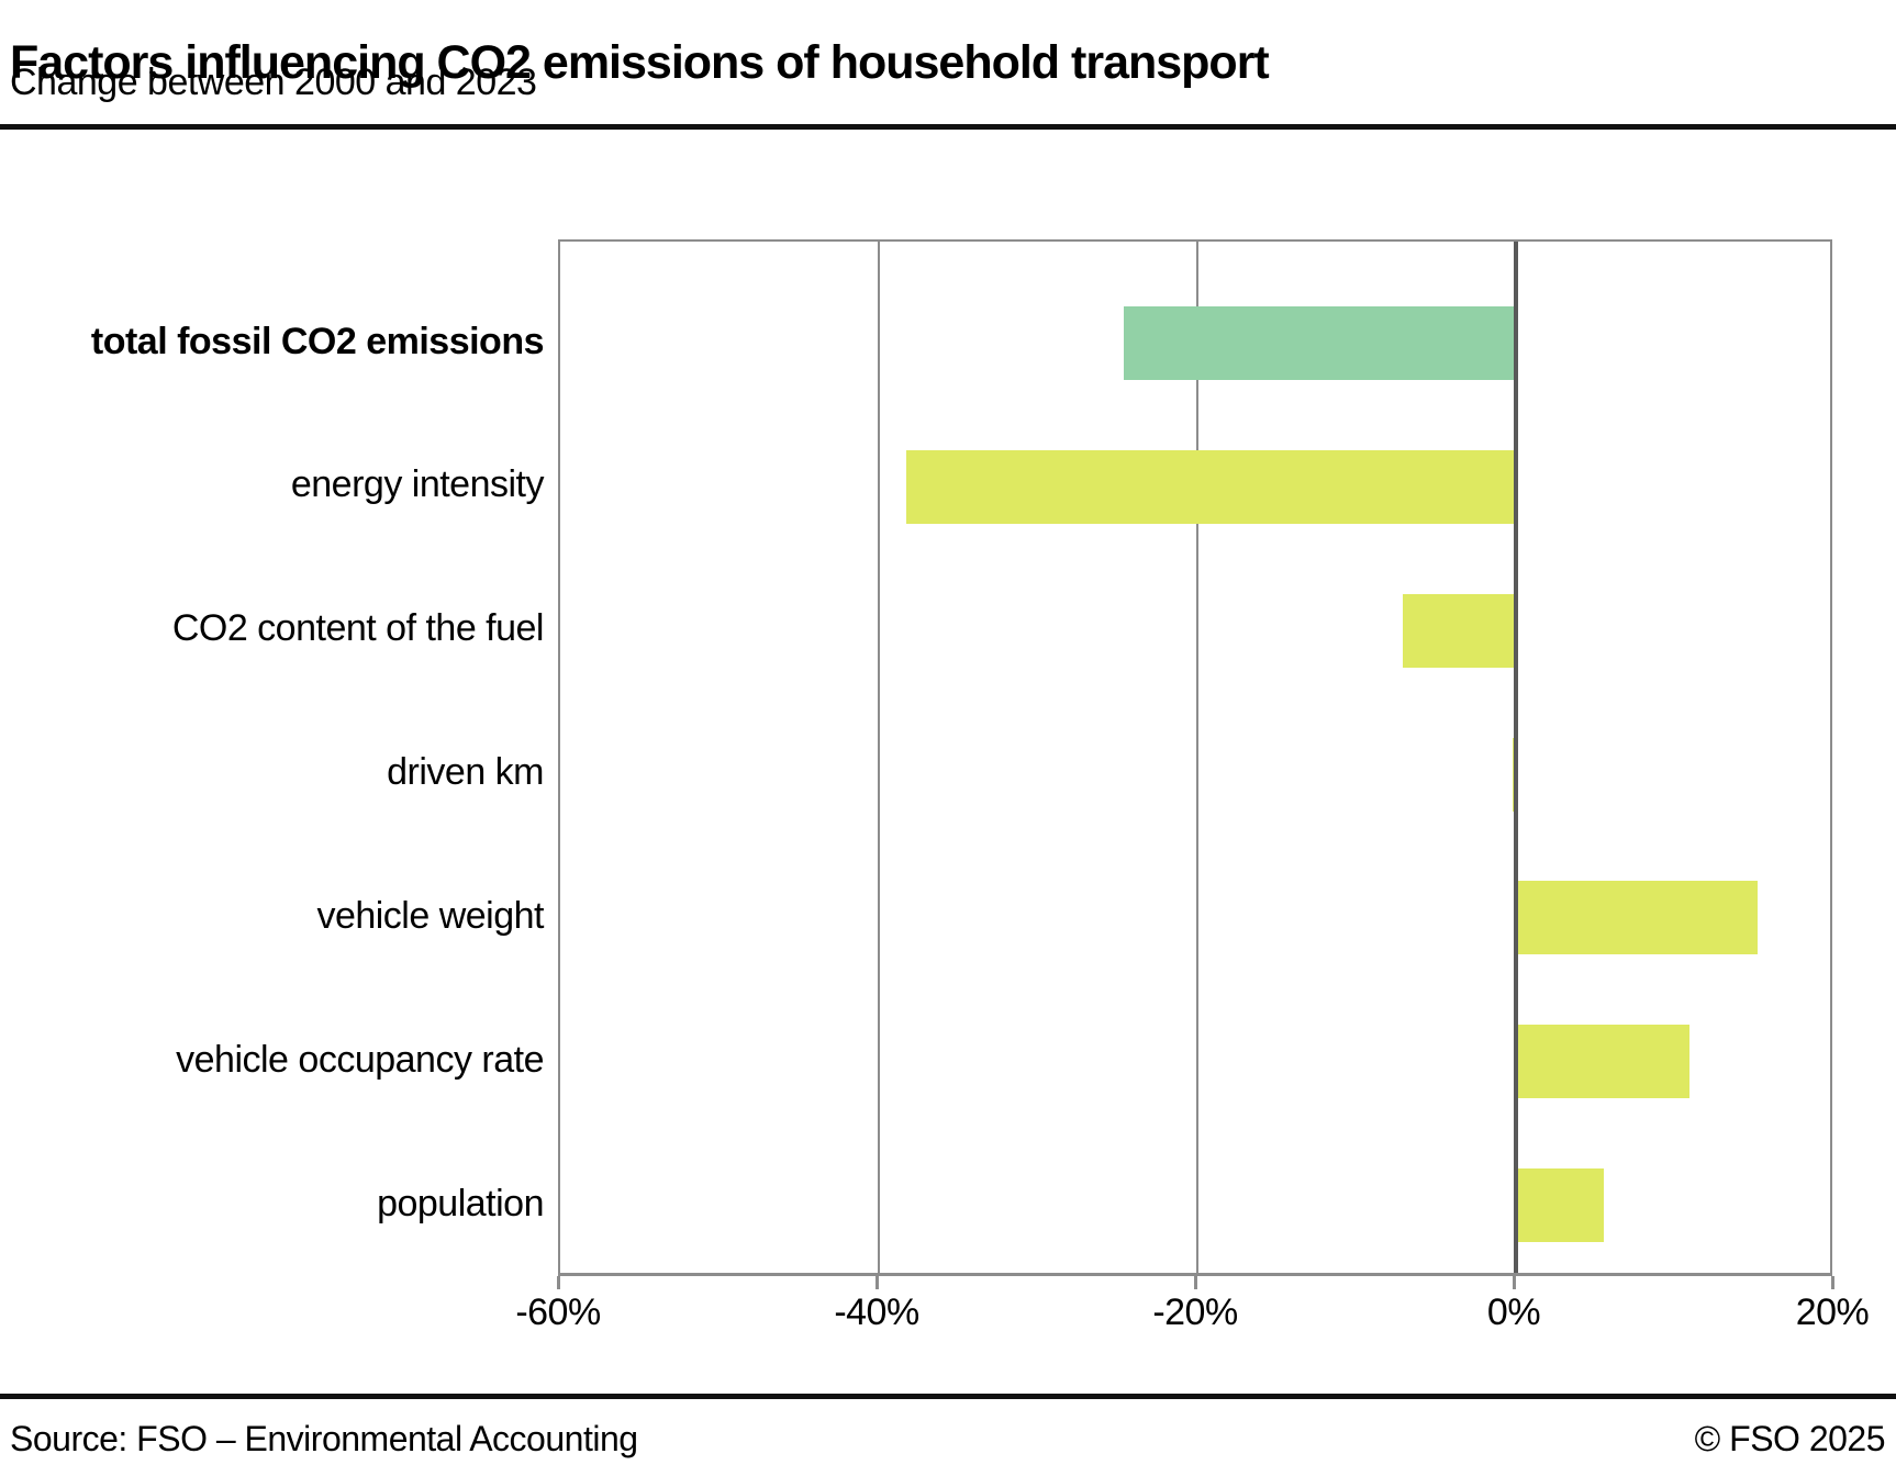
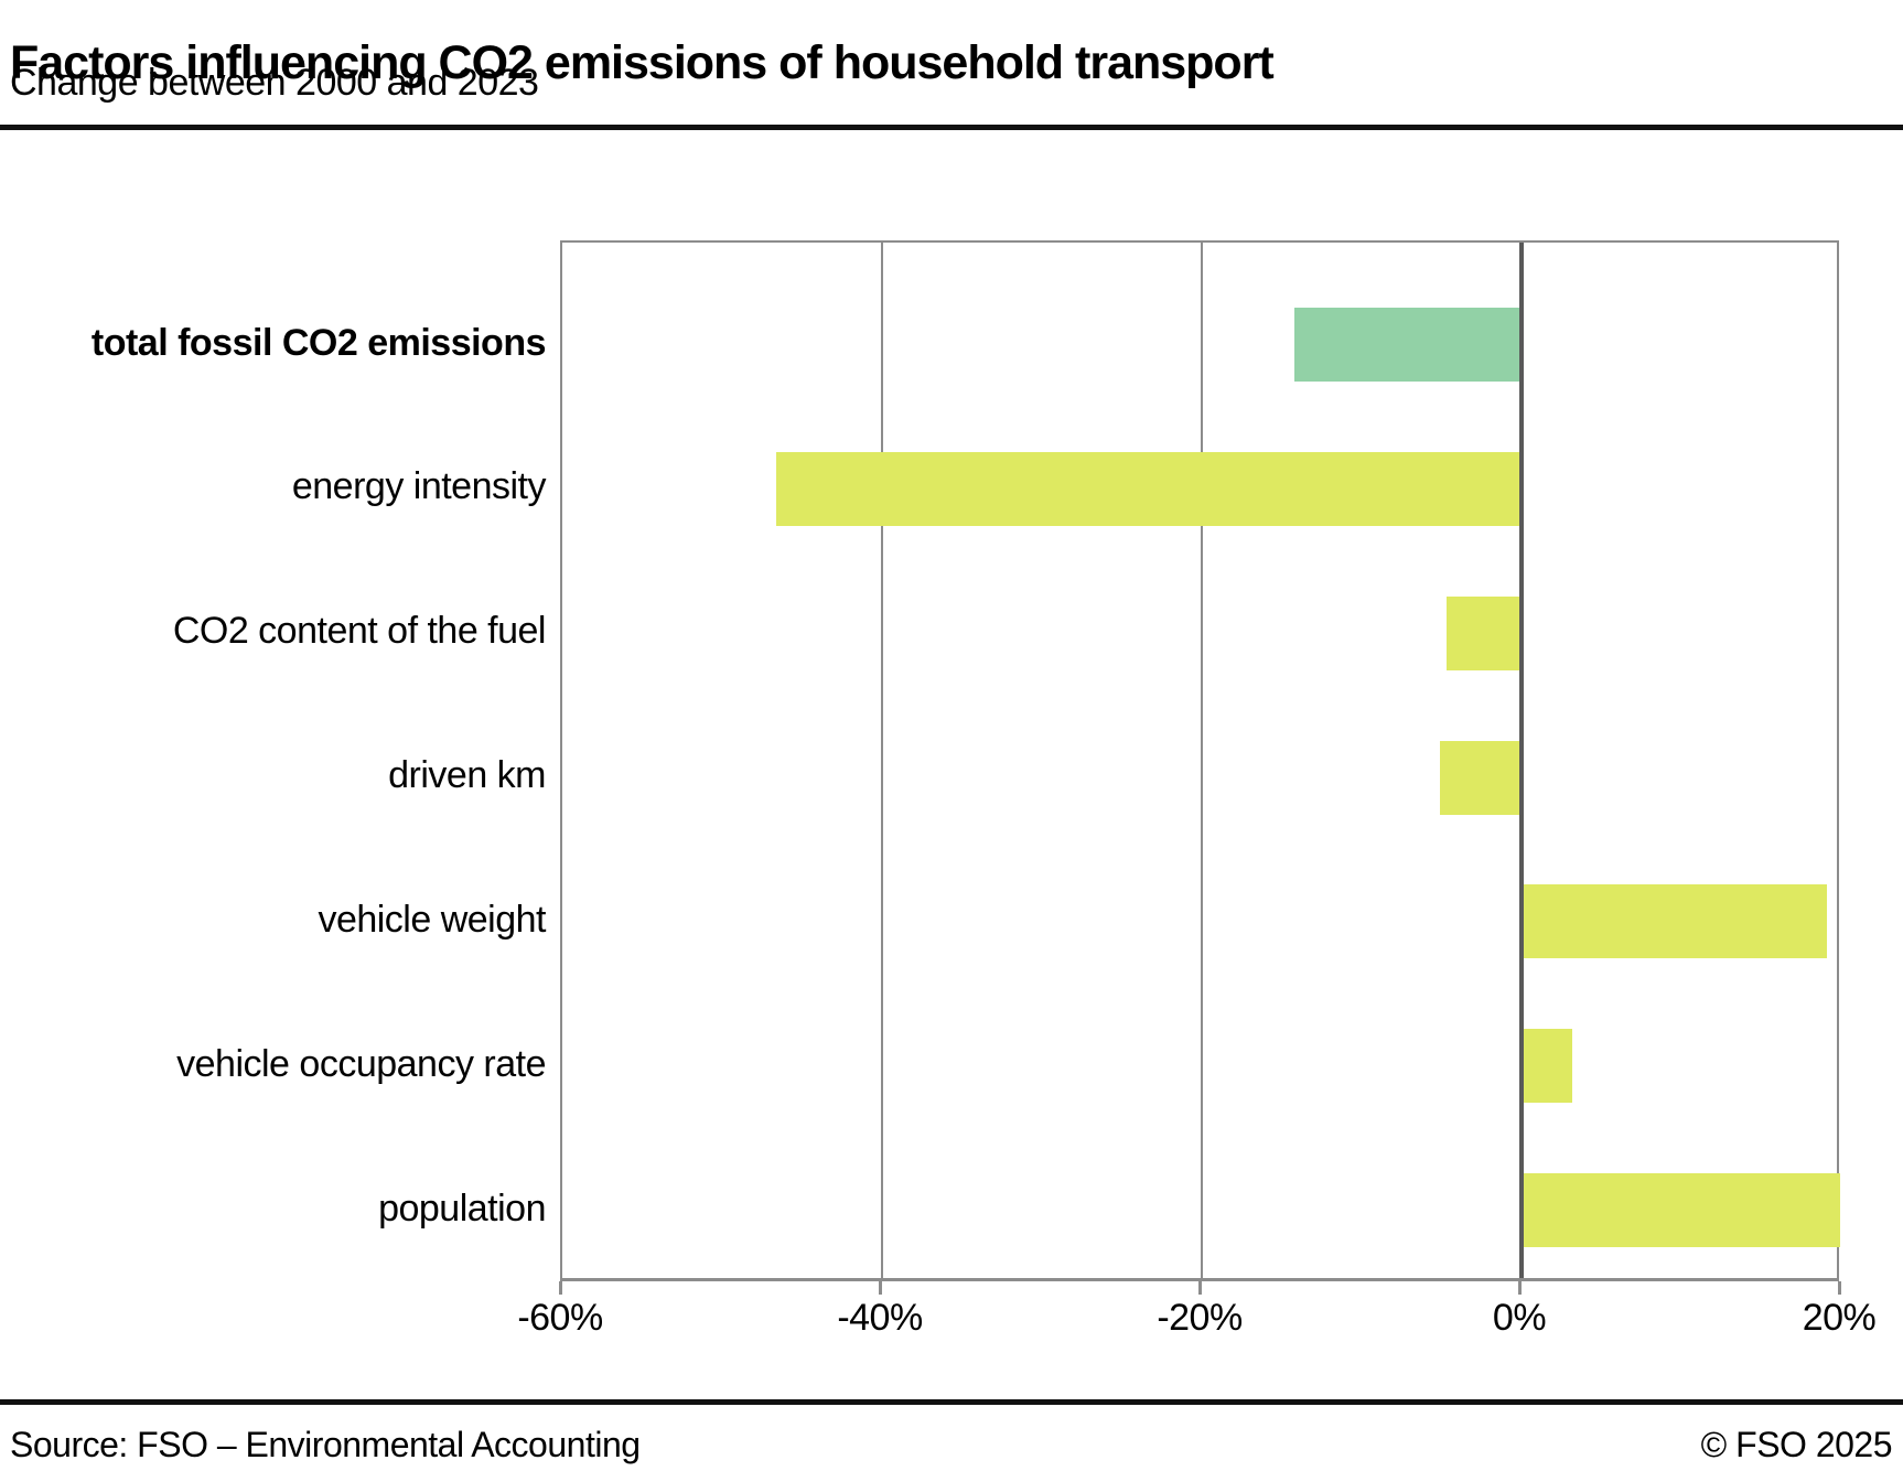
total fossil CO2 emissions: -24.6% -> -14.2%
energy intensity: -38.3% -> -46.6%
CO2 content of the fuel: -7.1% -> -4.7%
driven km: -0.2% -> -5.1%
vehicle weight: 15.2% -> 19.1%
vehicle occupancy rate: 10.9% -> 3.2%
population: 5.5% -> 19.9%
